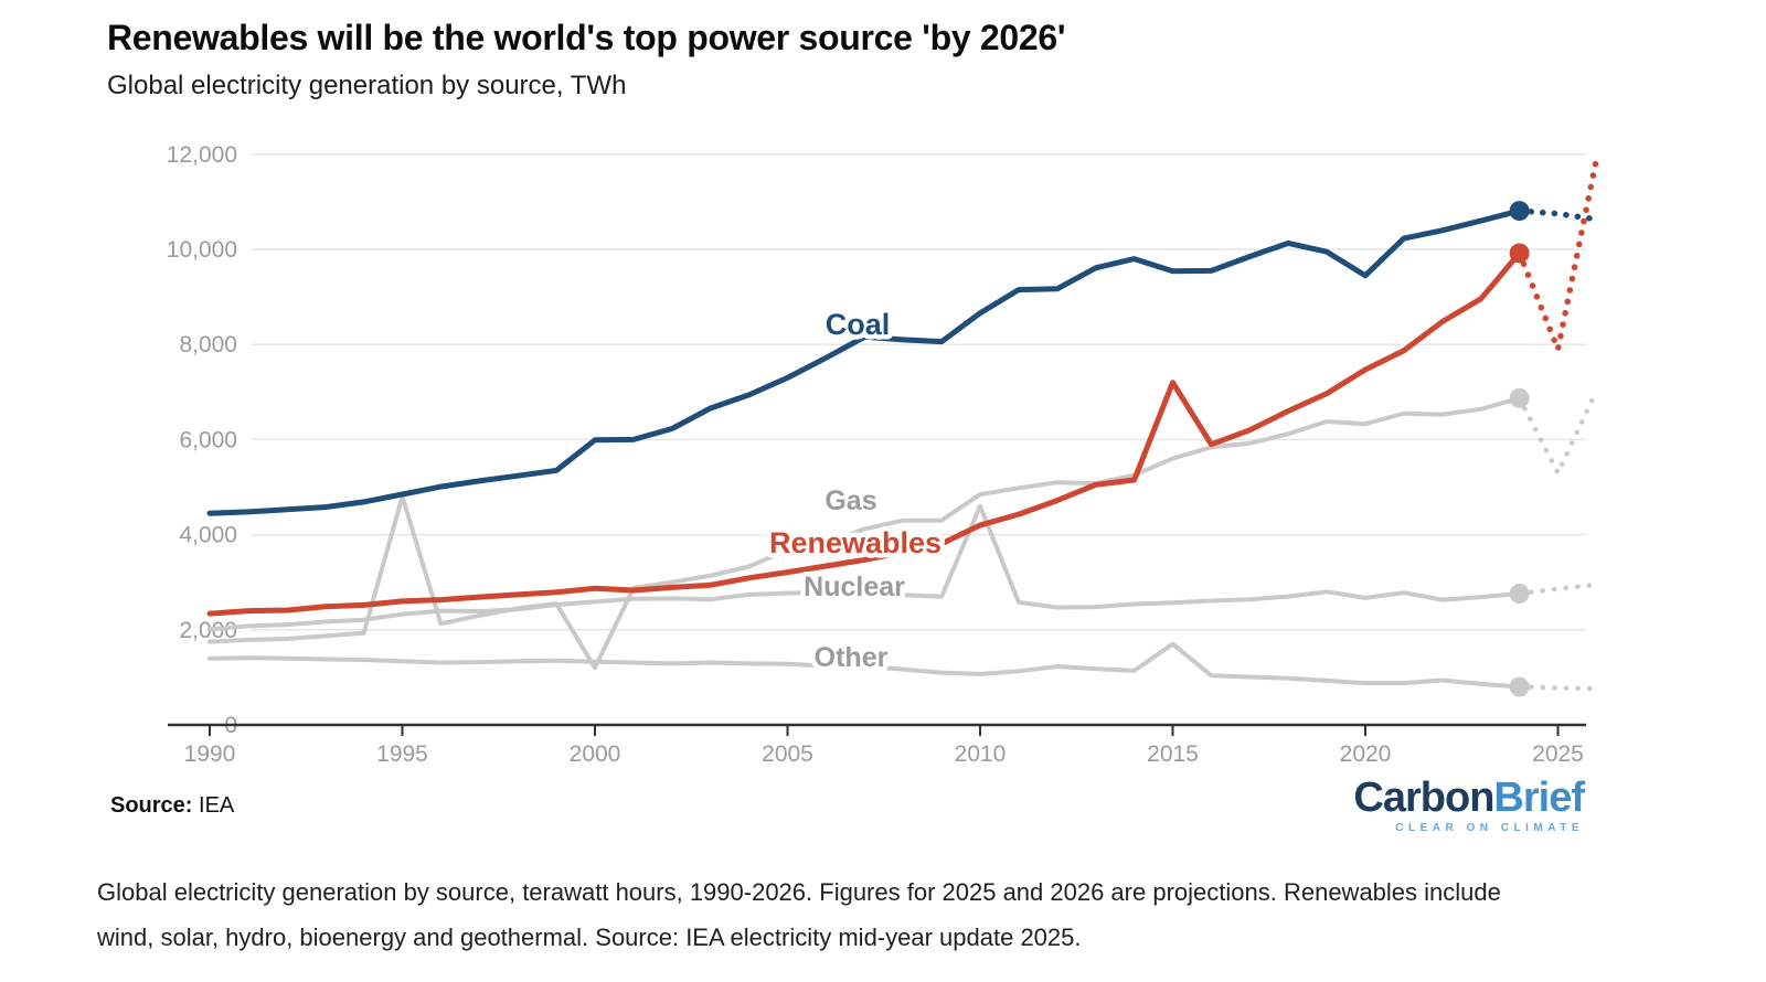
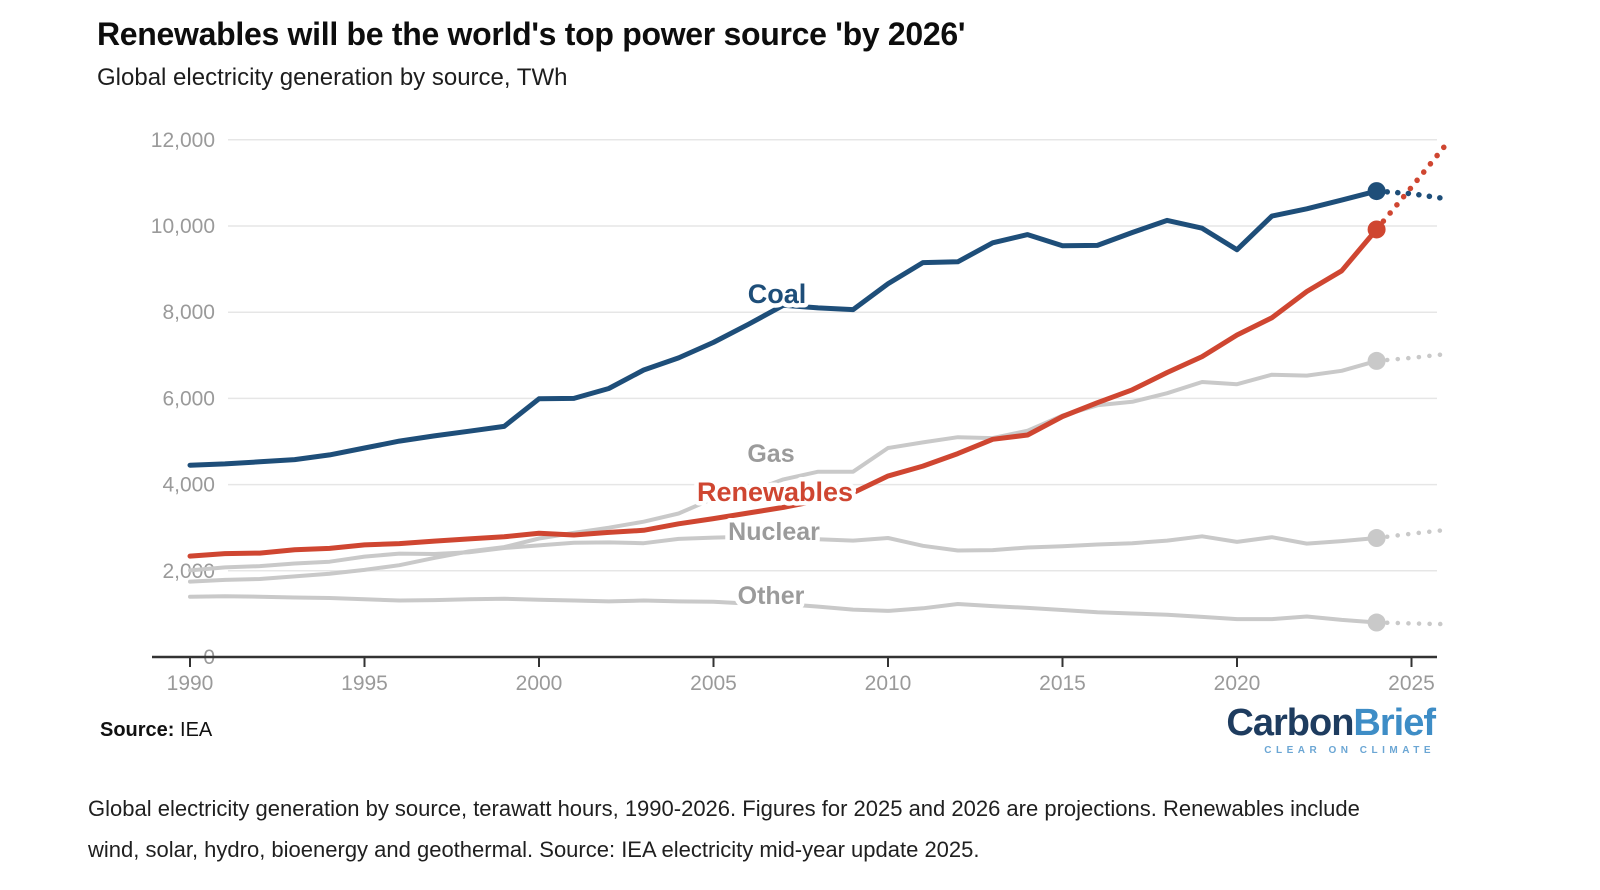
Gas/1995: 4800 -> 2000
Gas/2000: 1200 -> 2800
Nuclear/2010: 4600 -> 2800
Renewables/2015: 7200 -> 5600
Other/2015: 1700 -> 1100
Renewables/2025: 7900 -> 10900
Gas/2025: 5300 -> 6900
